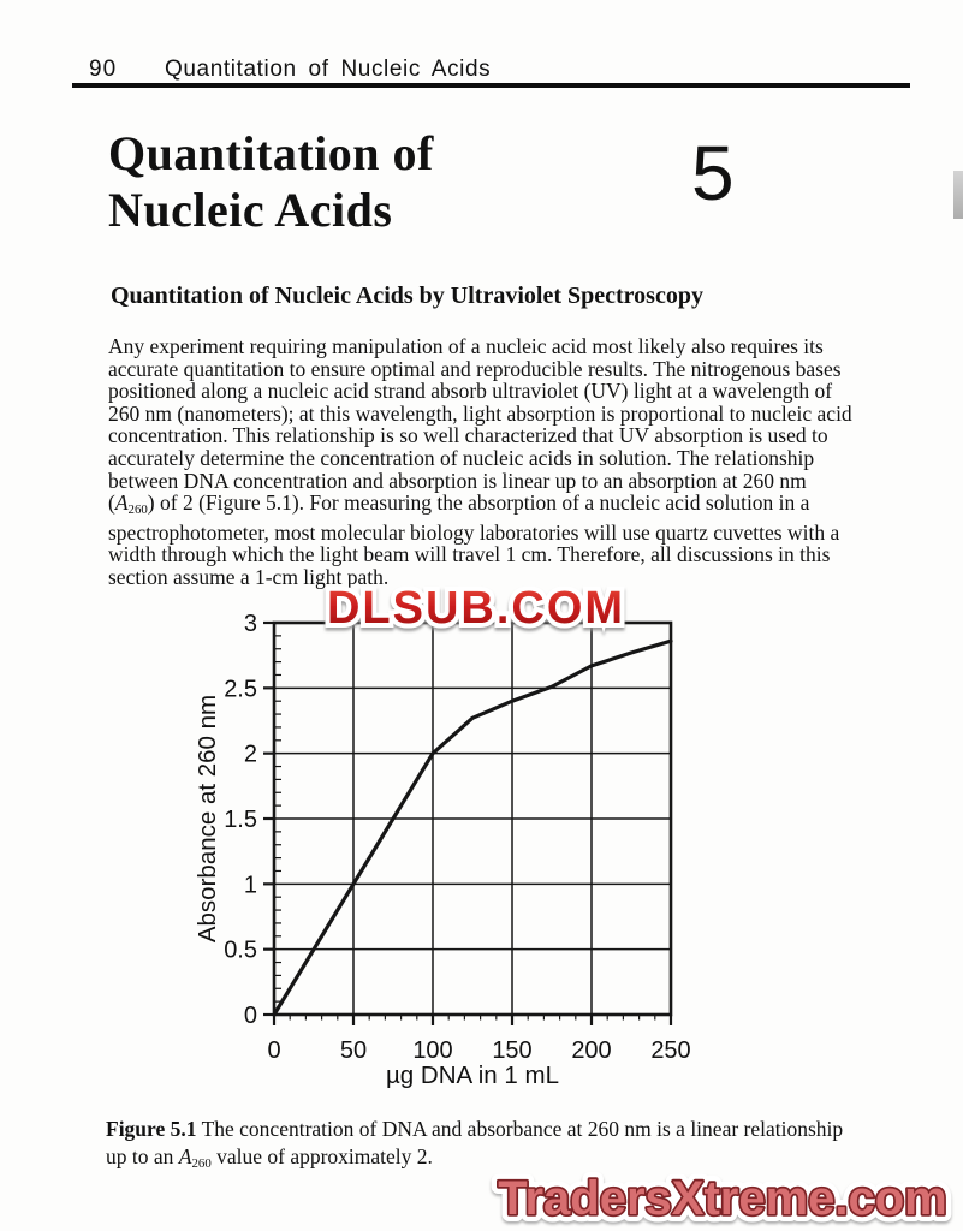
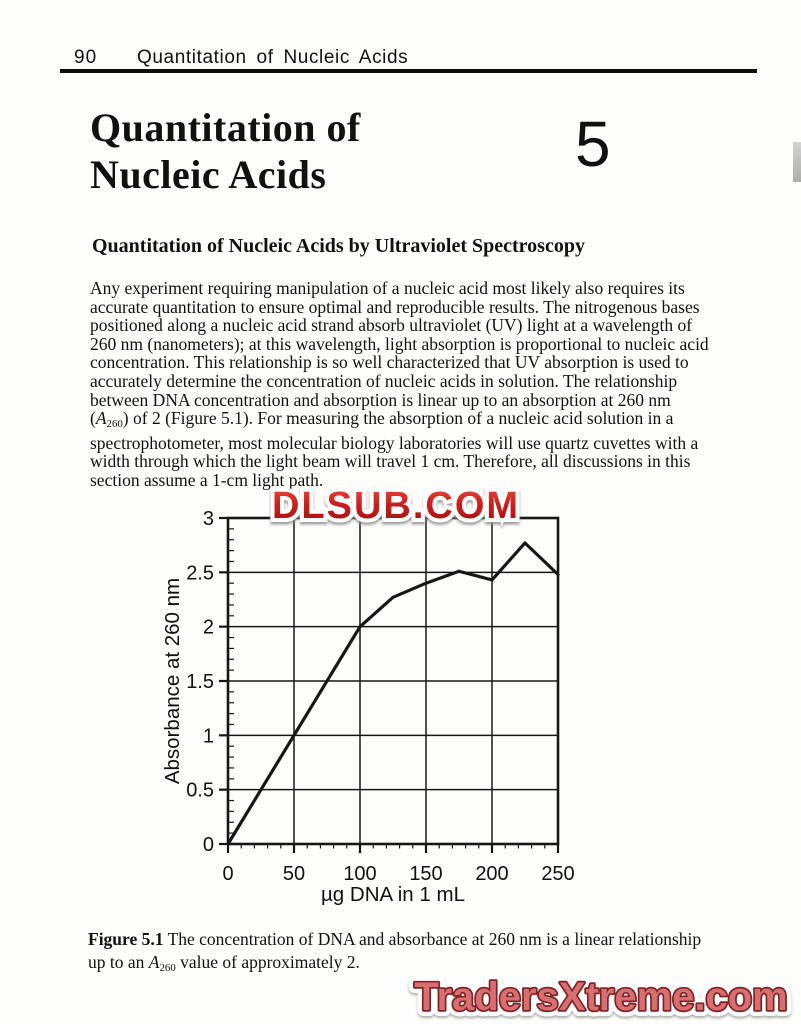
200: 2.67 -> 2.43
250: 2.86 -> 2.48
